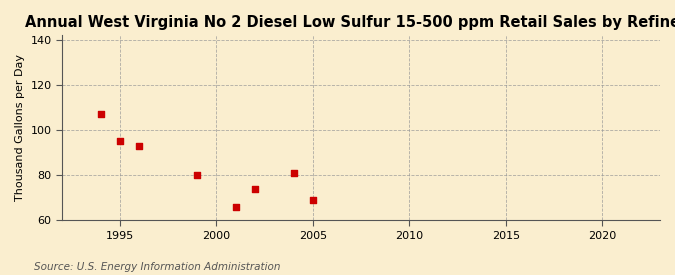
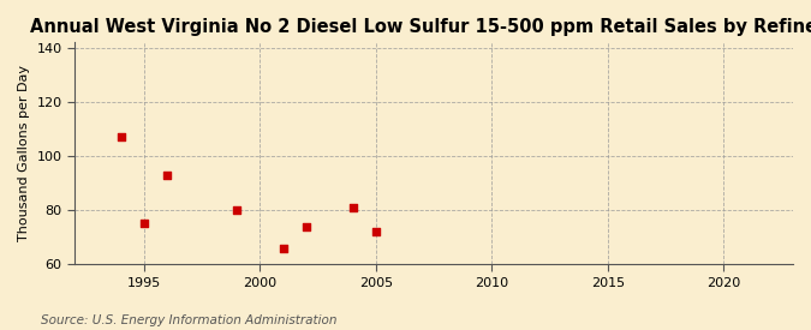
1995: 95 -> 75
2005: 69 -> 72
